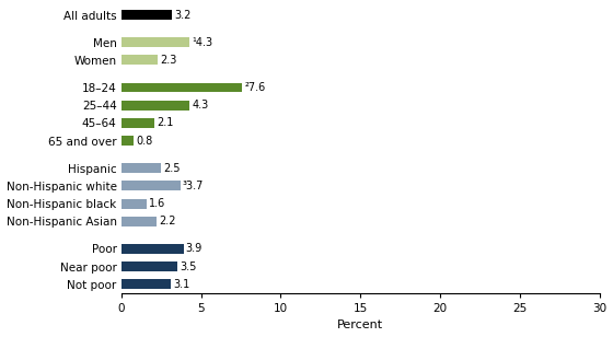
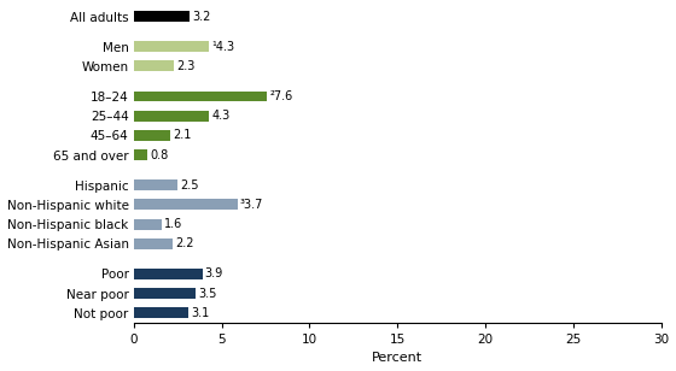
Non-Hispanic white: 3.7 -> 5.9
